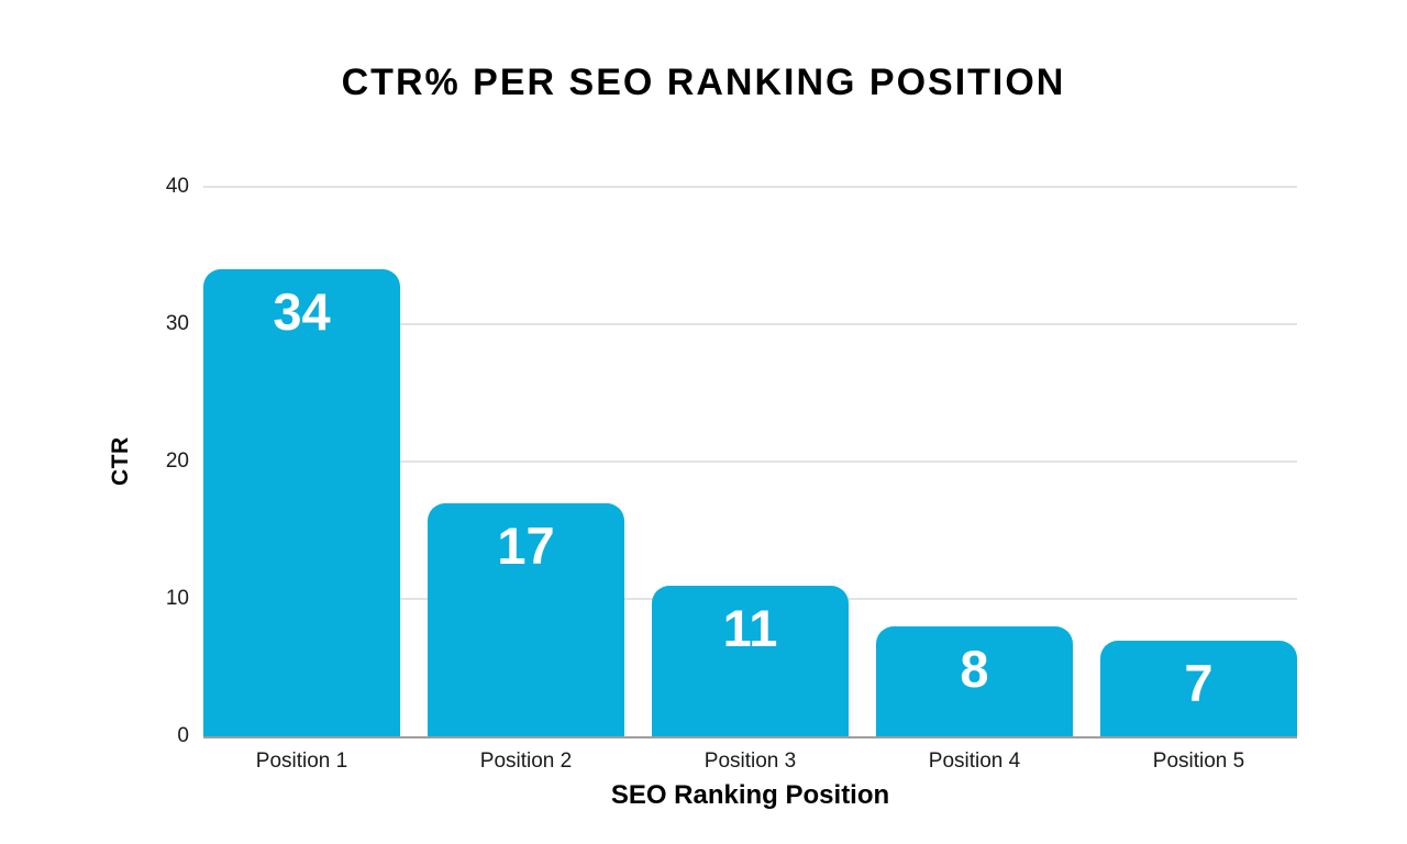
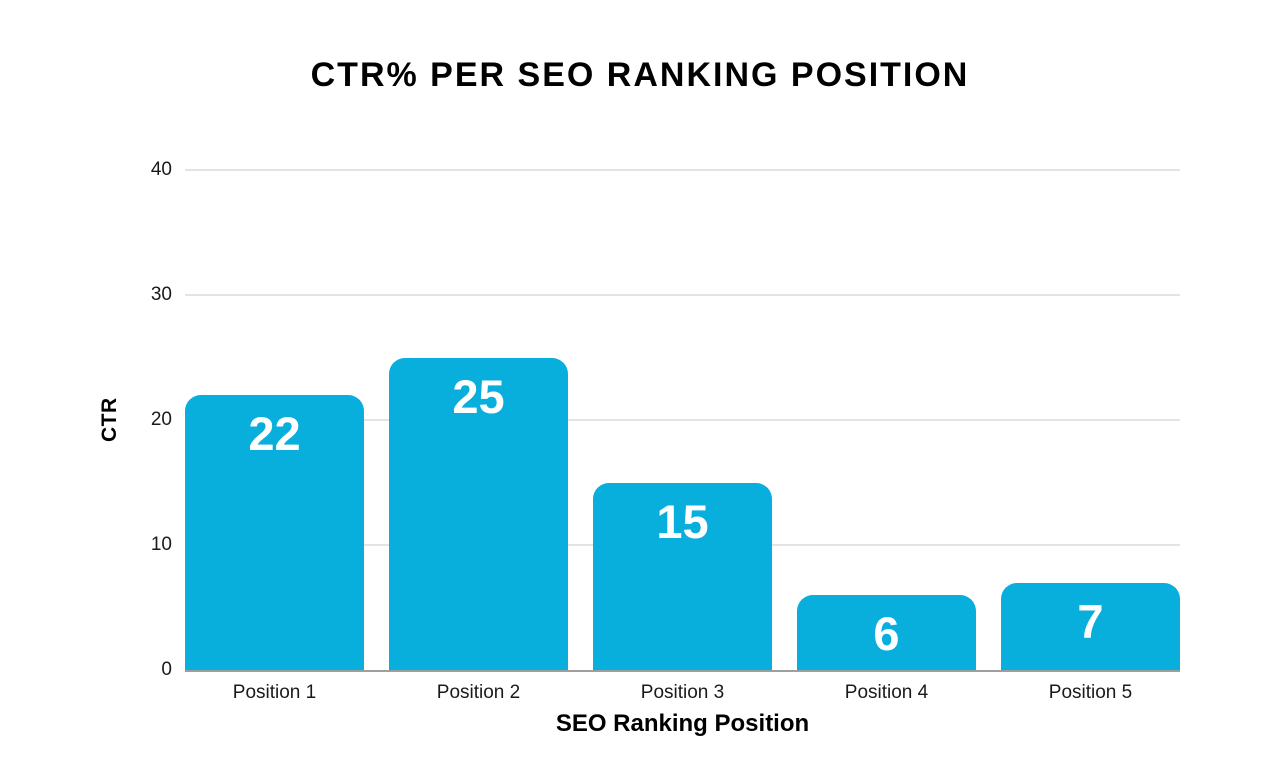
Position 1: 34 -> 22
Position 2: 17 -> 25
Position 3: 11 -> 15
Position 4: 8 -> 6
